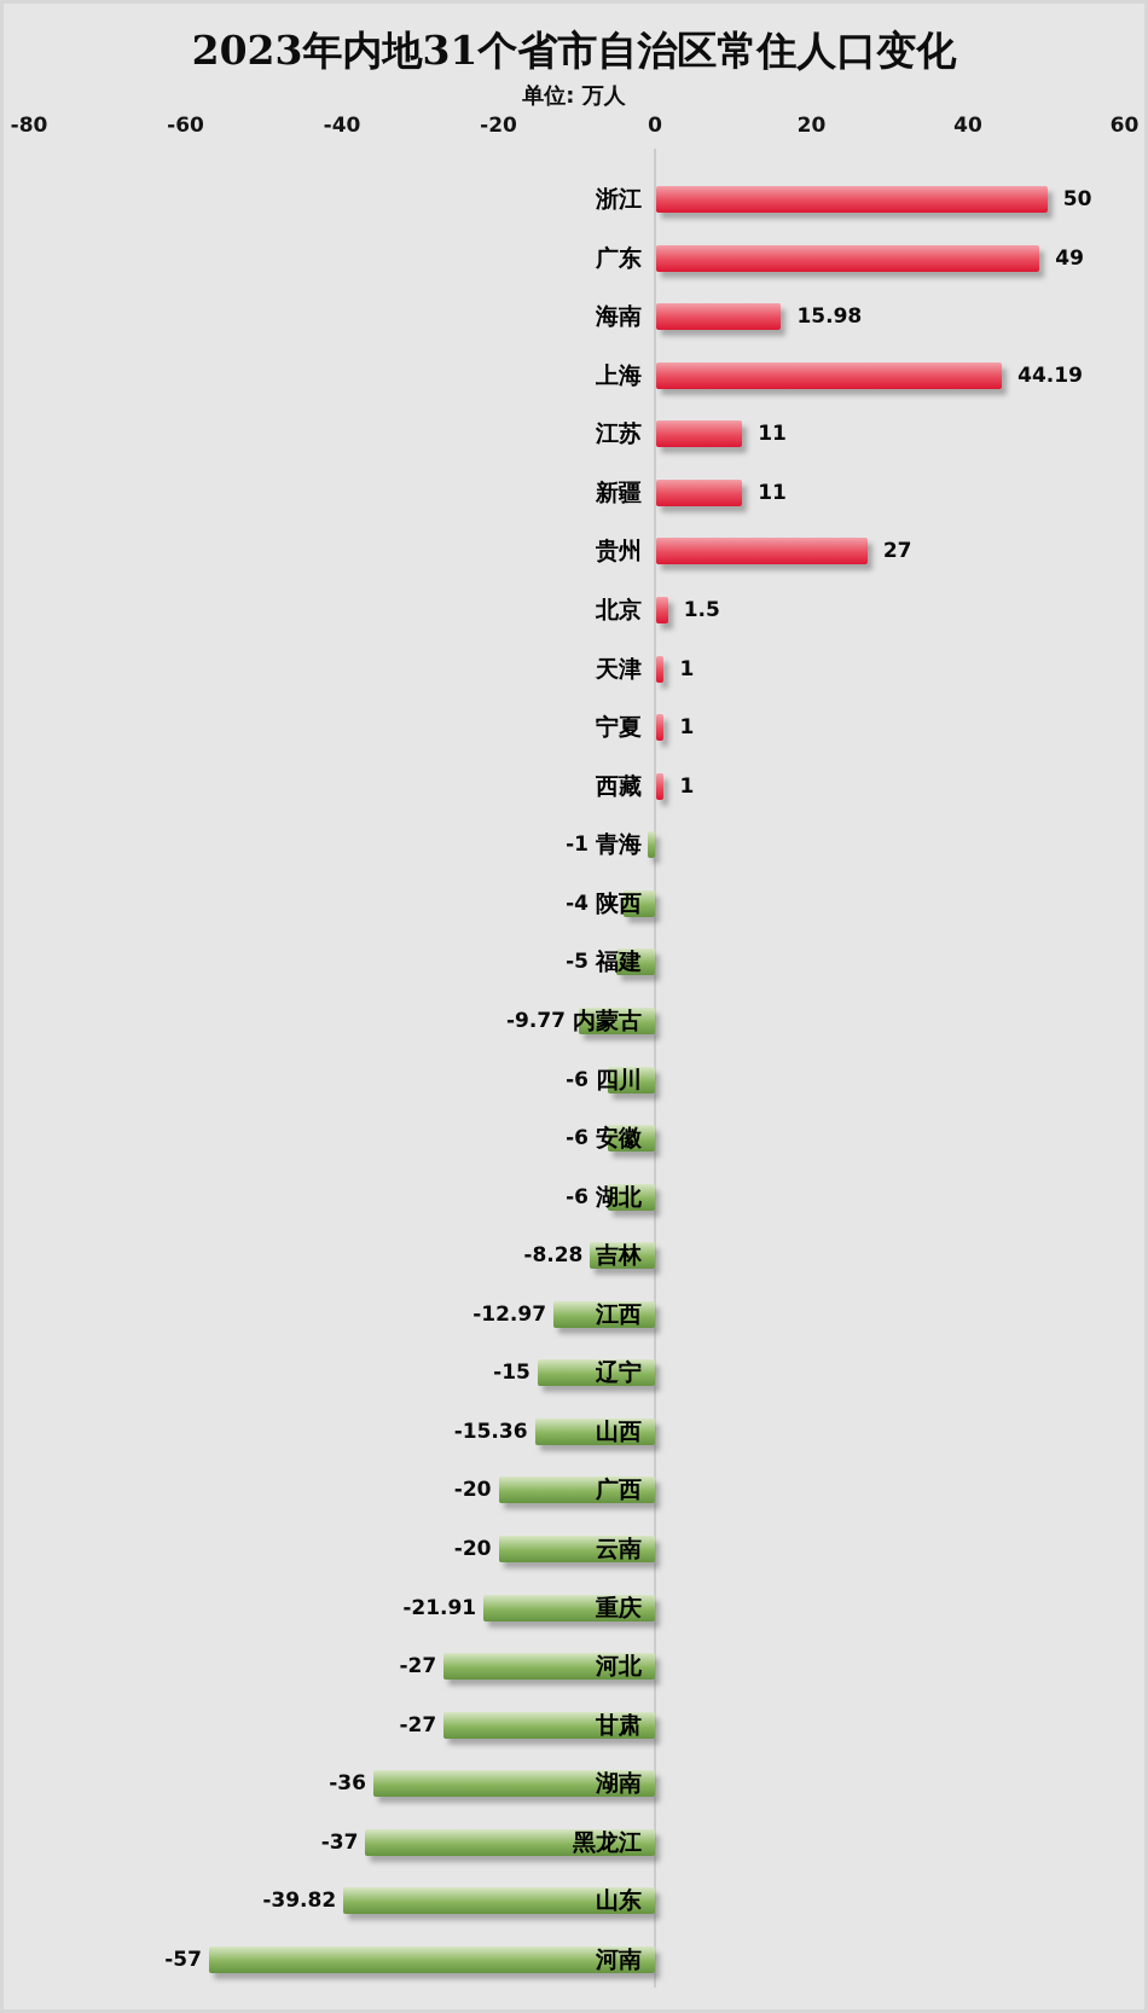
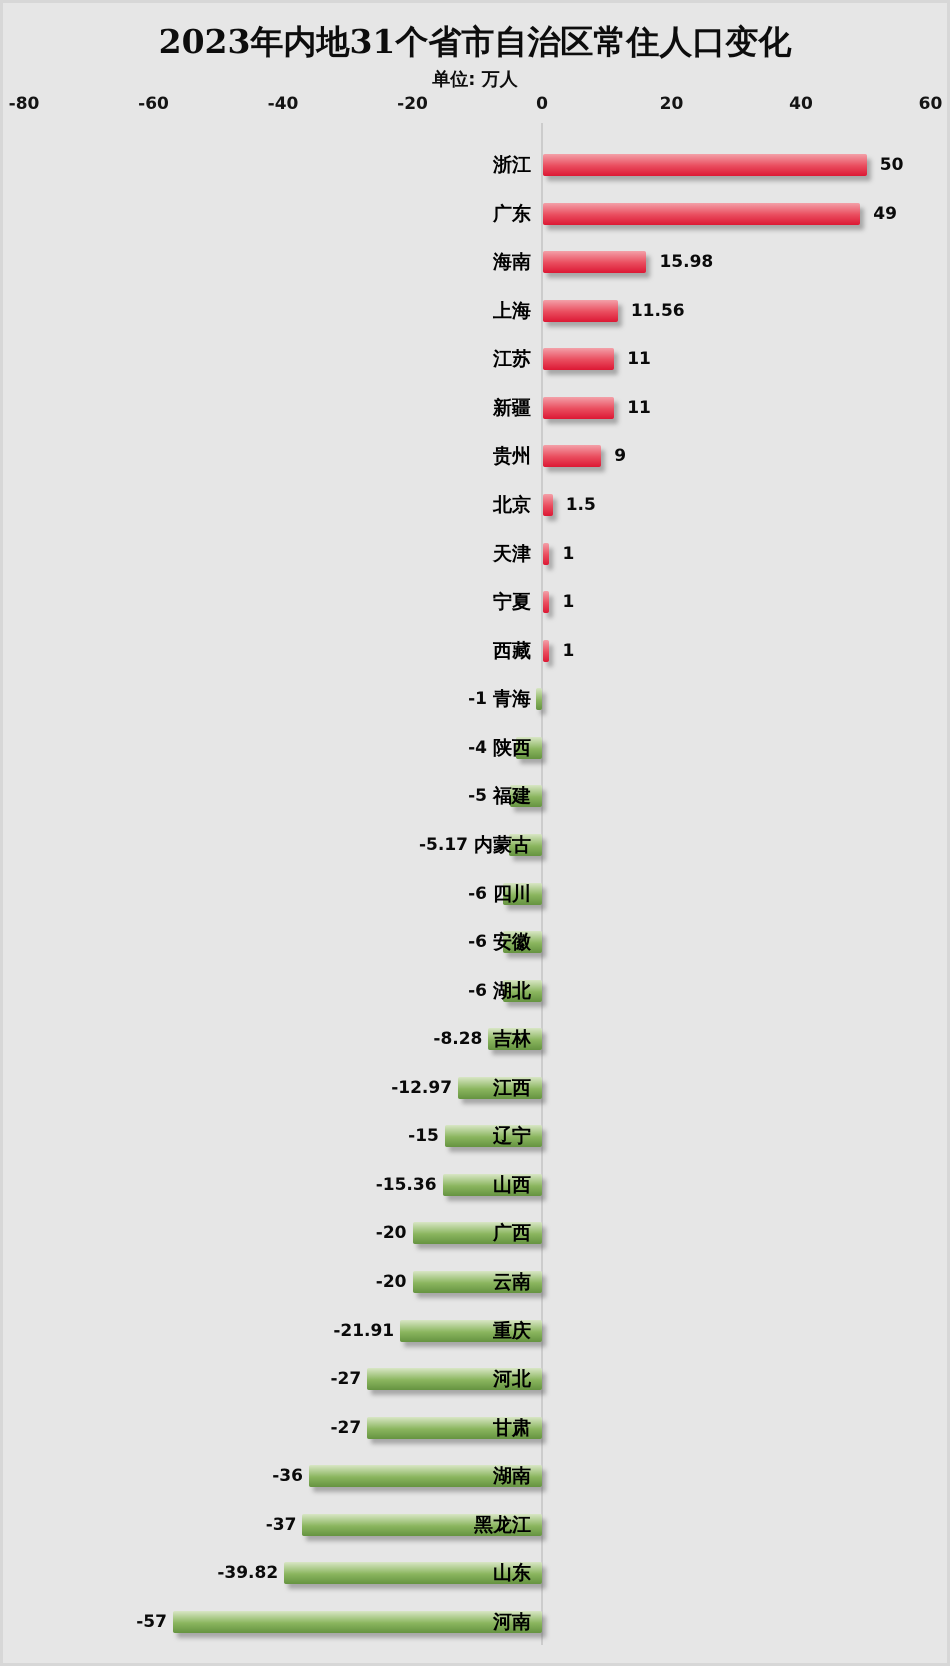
上海: 44.19 -> 11.56
贵州: 27 -> 9
内蒙古: -9.77 -> -5.17
